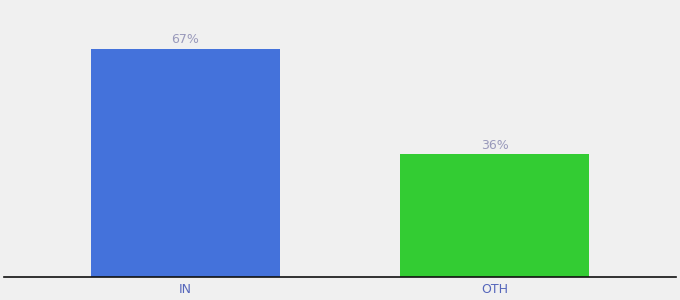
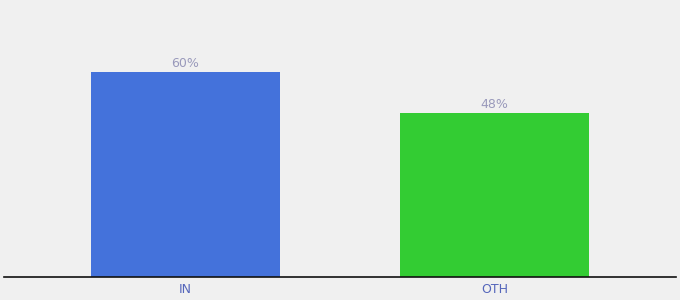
IN: 67% -> 60%
OTH: 36% -> 48%
